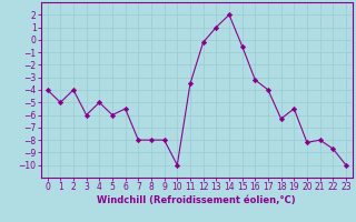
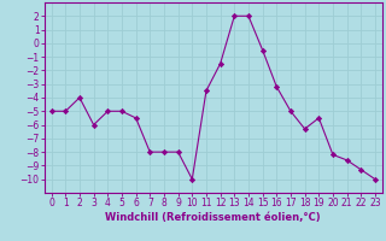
0: -4.0 -> -5.0
5: -6.0 -> -5.0
12: -0.2 -> -1.5
13: 1.0 -> 2.0
17: -4.0 -> -5.0
21: -8.0 -> -8.6
22: -8.7 -> -9.3
